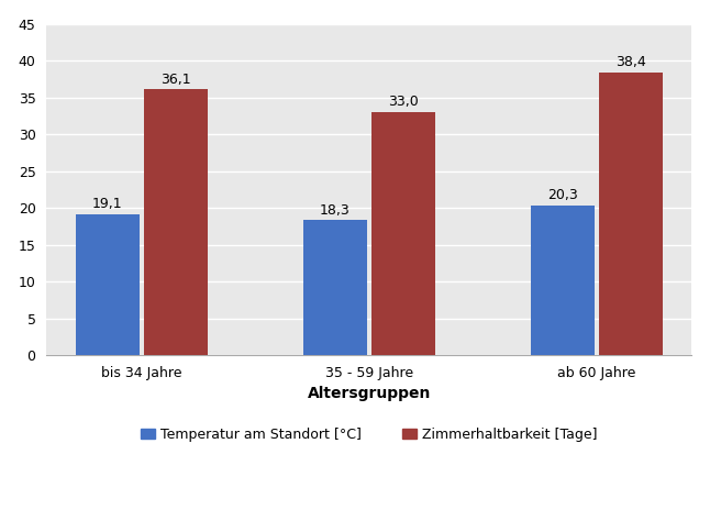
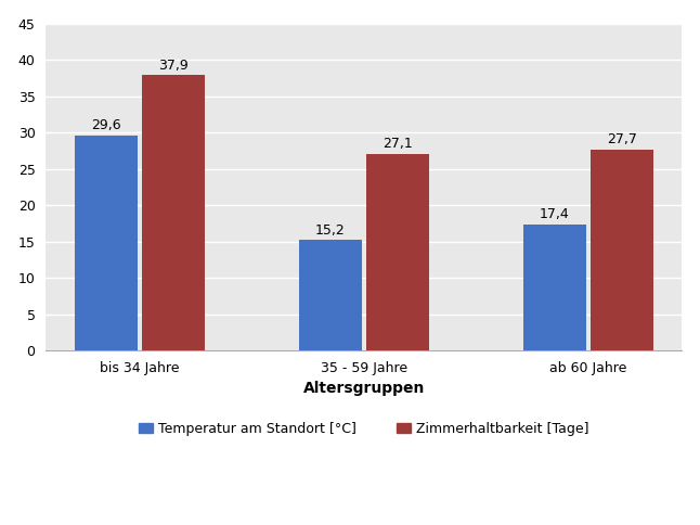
Temperatur am Standort [°C]/bis 34 Jahre: 19,1 -> 29,6
Zimmerhaltbarkeit [Tage]/bis 34 Jahre: 36,1 -> 37,9
Temperatur am Standort [°C]/35 - 59 Jahre: 18,3 -> 15,2
Zimmerhaltbarkeit [Tage]/35 - 59 Jahre: 33,0 -> 27,1
Temperatur am Standort [°C]/ab 60 Jahre: 20,3 -> 17,4
Zimmerhaltbarkeit [Tage]/ab 60 Jahre: 38,4 -> 27,7
